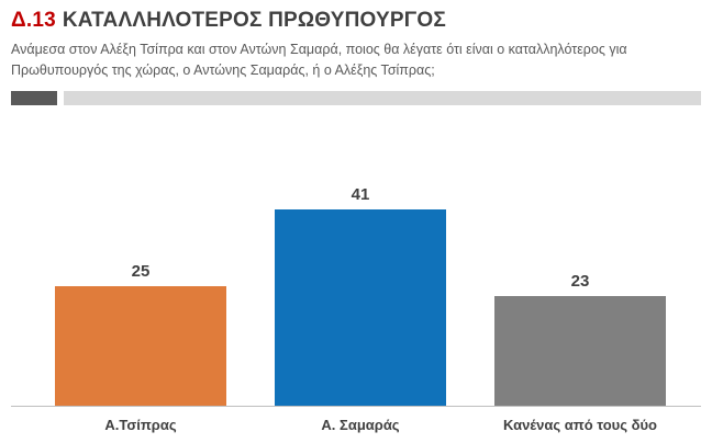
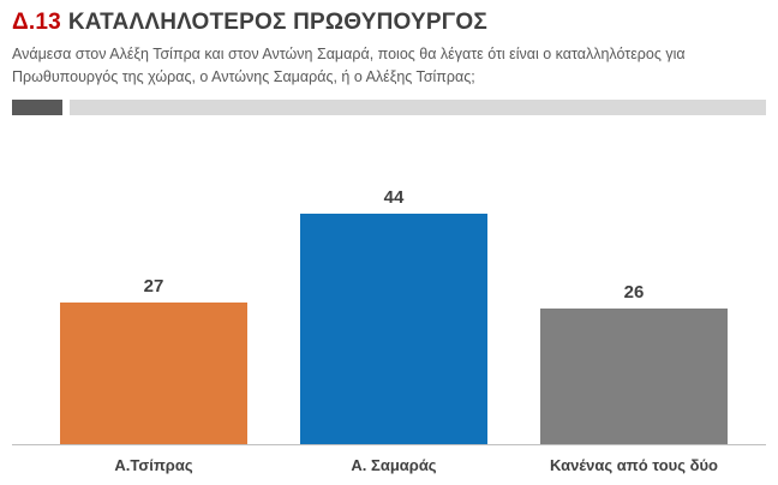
Α.Τσίπρας: 25 -> 27
Α. Σαμαράς: 41 -> 44
Κανένας από τους δύο: 23 -> 26
